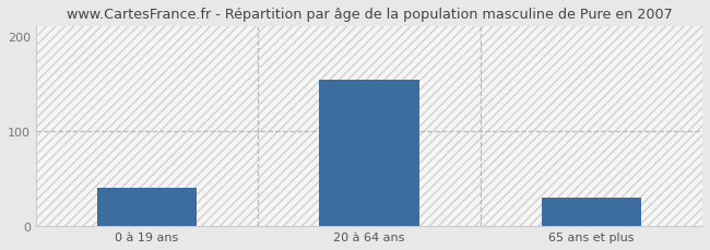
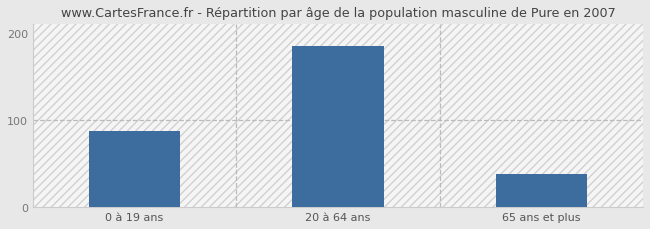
0 à 19 ans: 40 -> 88
20 à 64 ans: 154 -> 185
65 ans et plus: 30 -> 38
